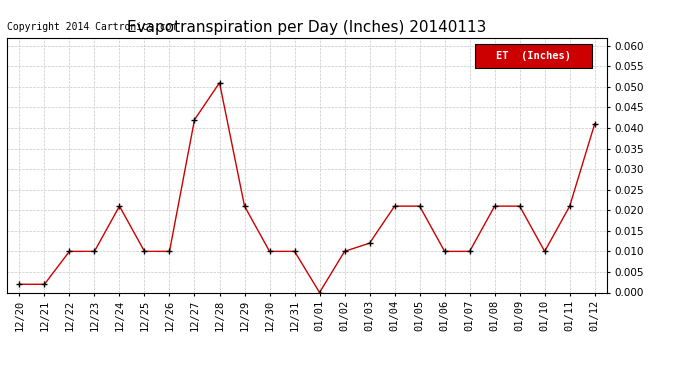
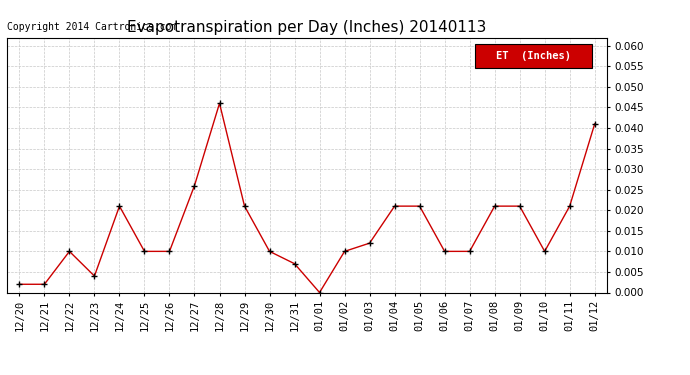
12/23: 0.010 -> 0.004
12/27: 0.042 -> 0.026
12/28: 0.051 -> 0.046
12/31: 0.010 -> 0.007
